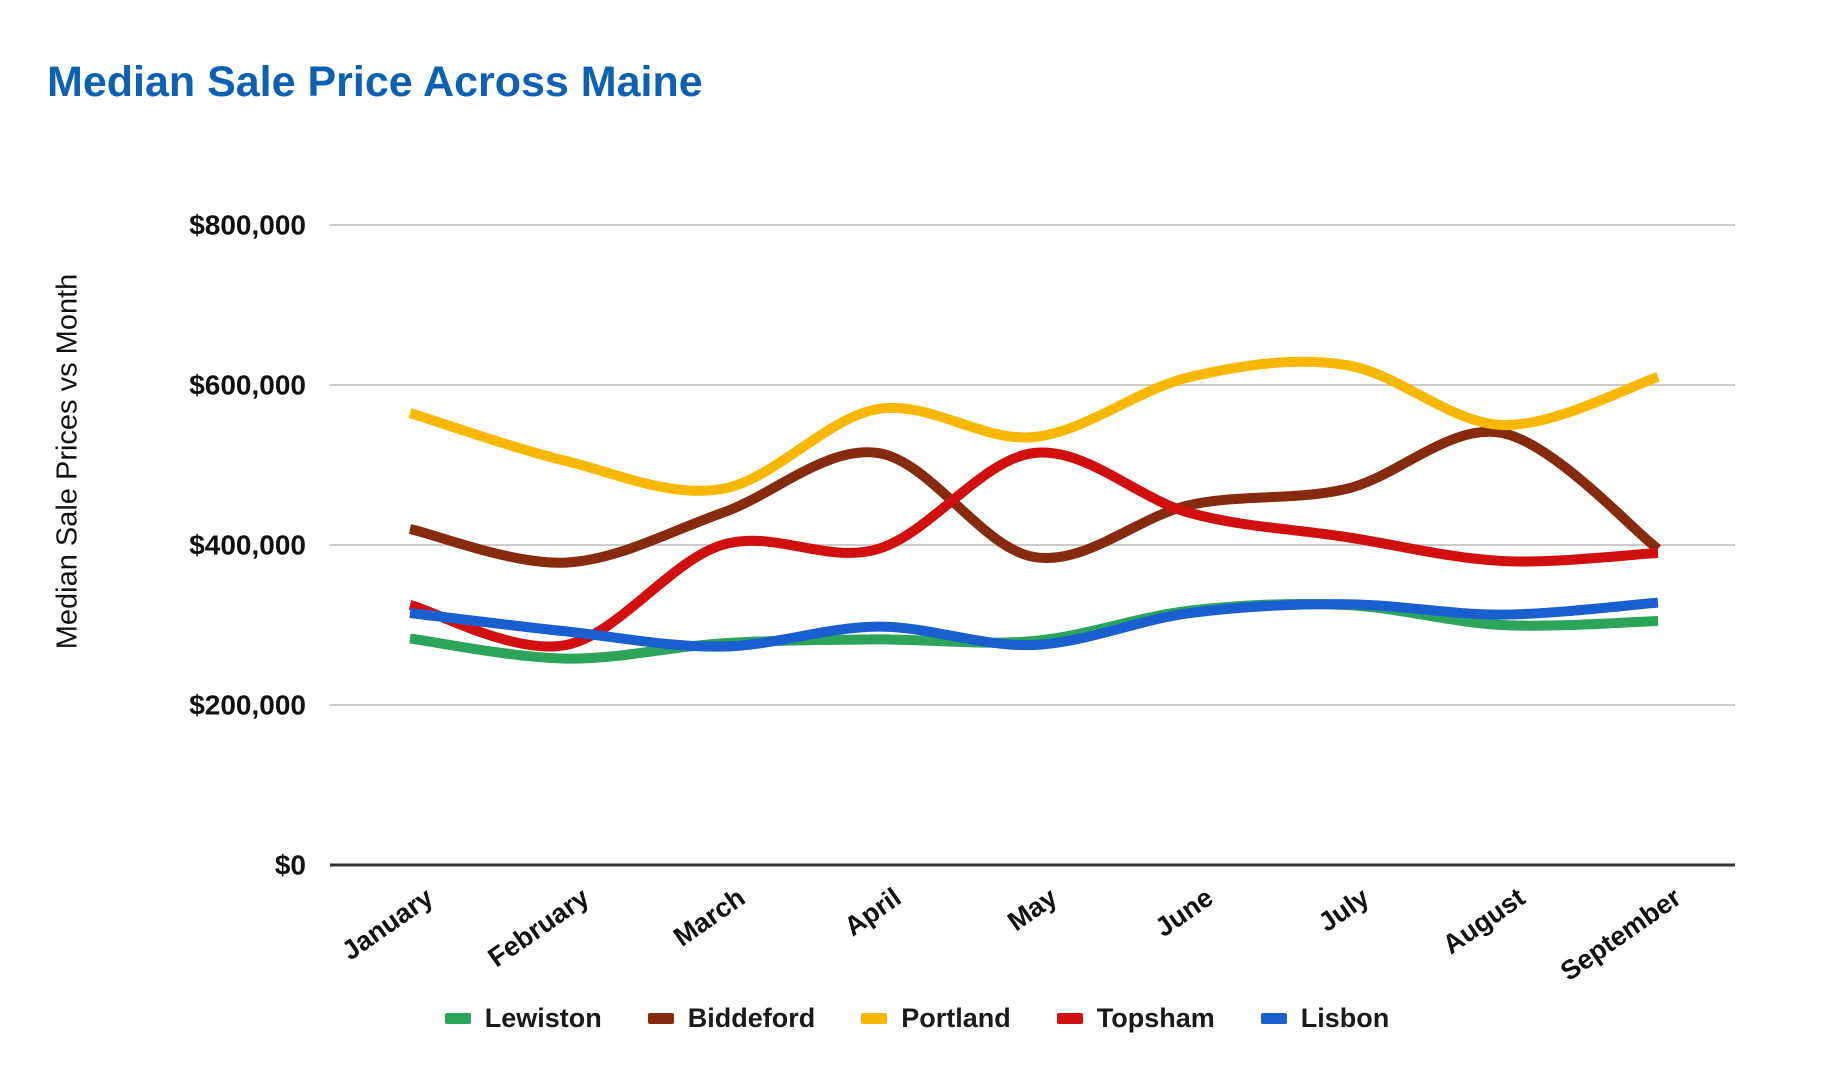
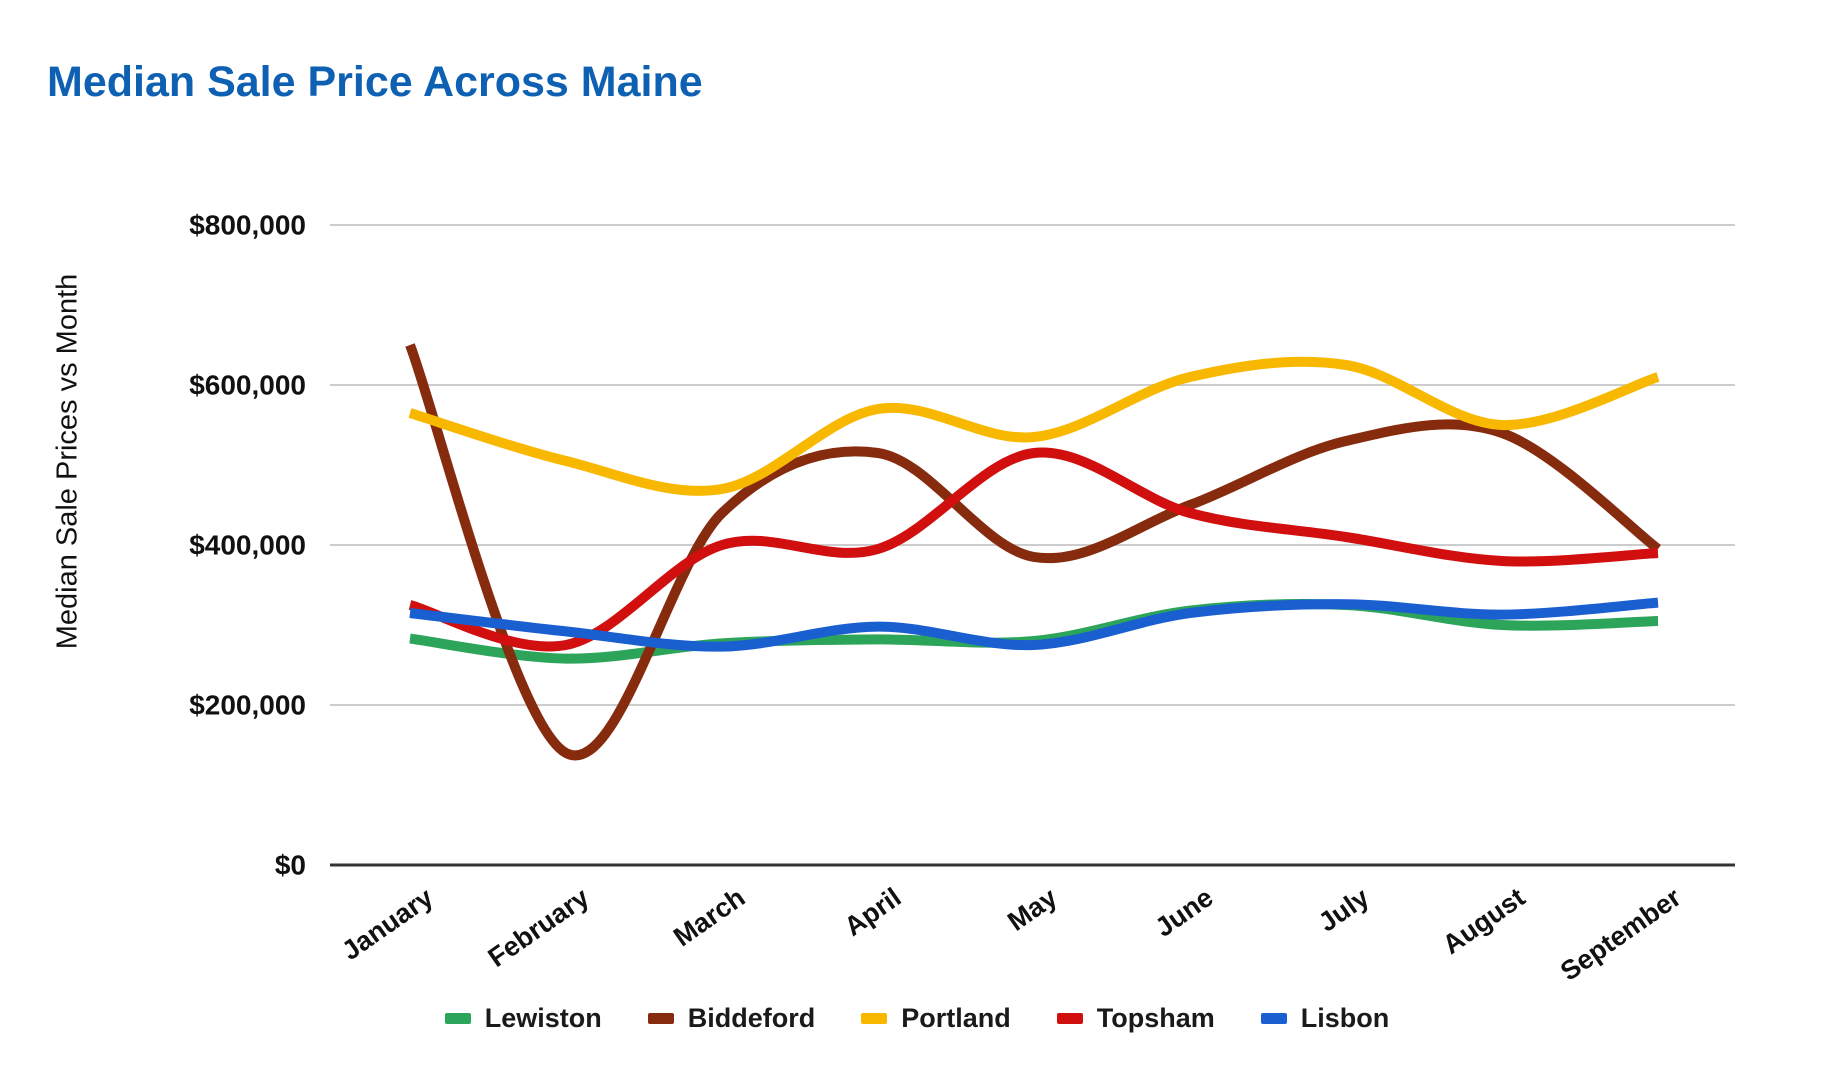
Biddeford/January: $420000 -> $650000
Biddeford/February: $380000 -> $140000
Biddeford/July: $470000 -> $530000
